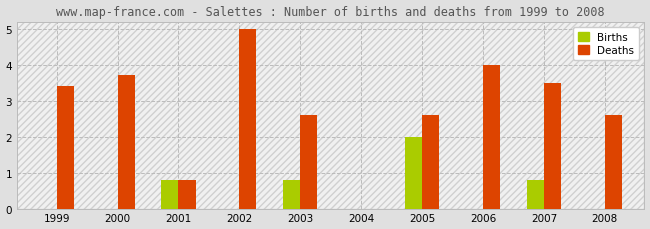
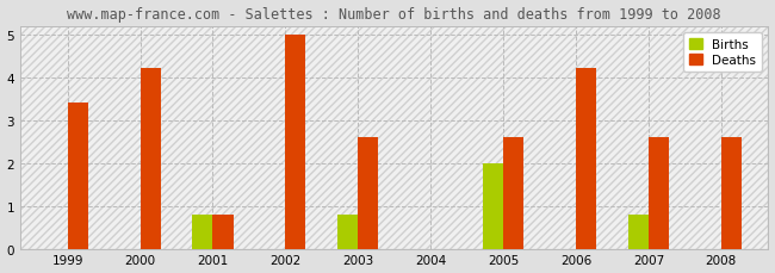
Deaths/2000: 3.7 -> 4.2
Deaths/2006: 4.0 -> 4.2
Deaths/2007: 3.5 -> 2.6
